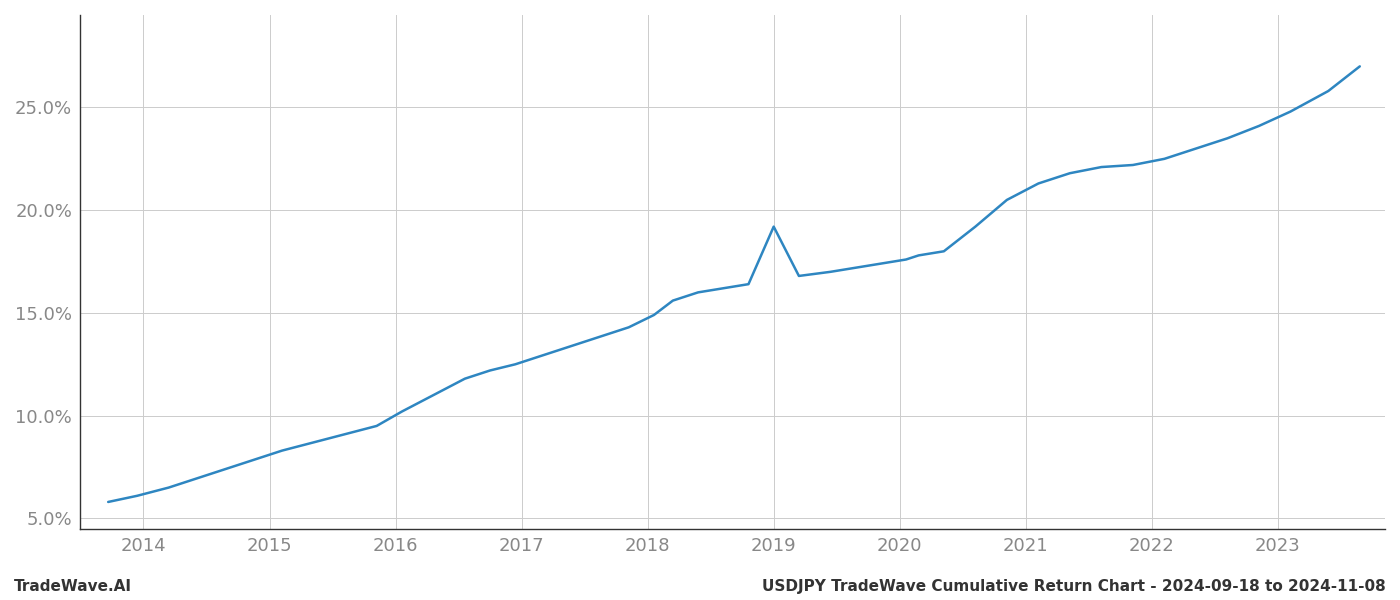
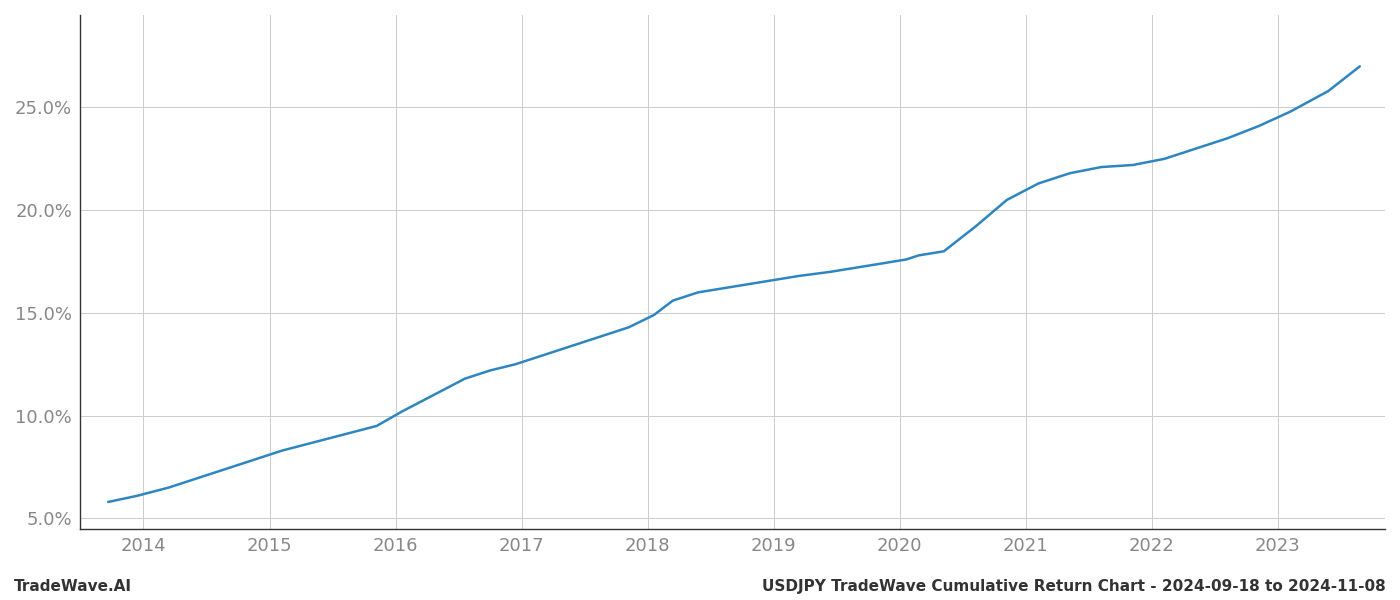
2019: 19.2% -> 16.6%
